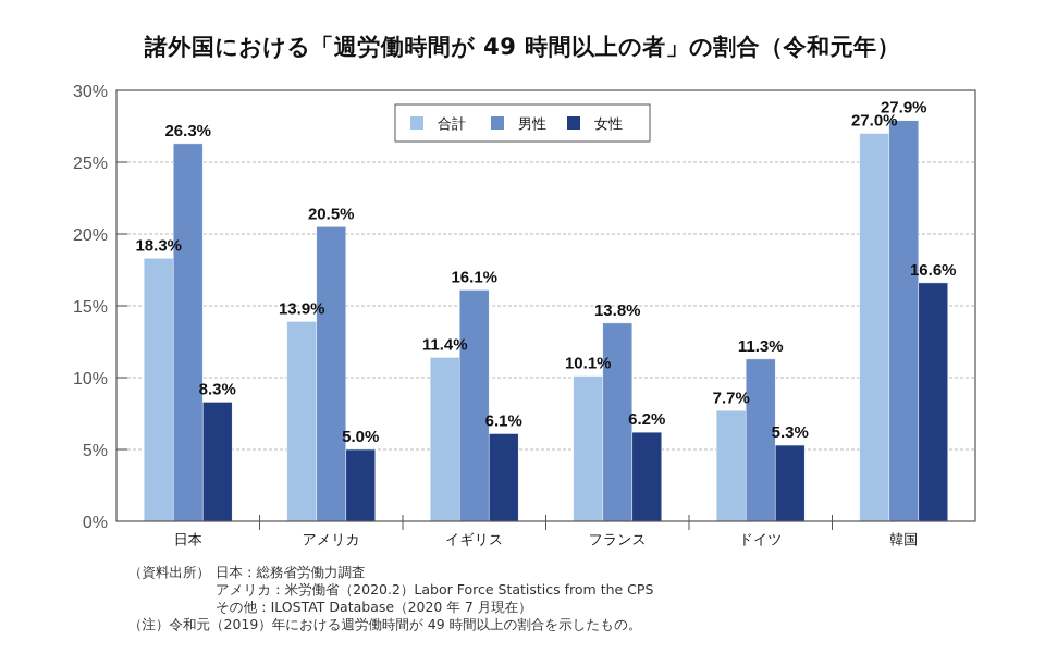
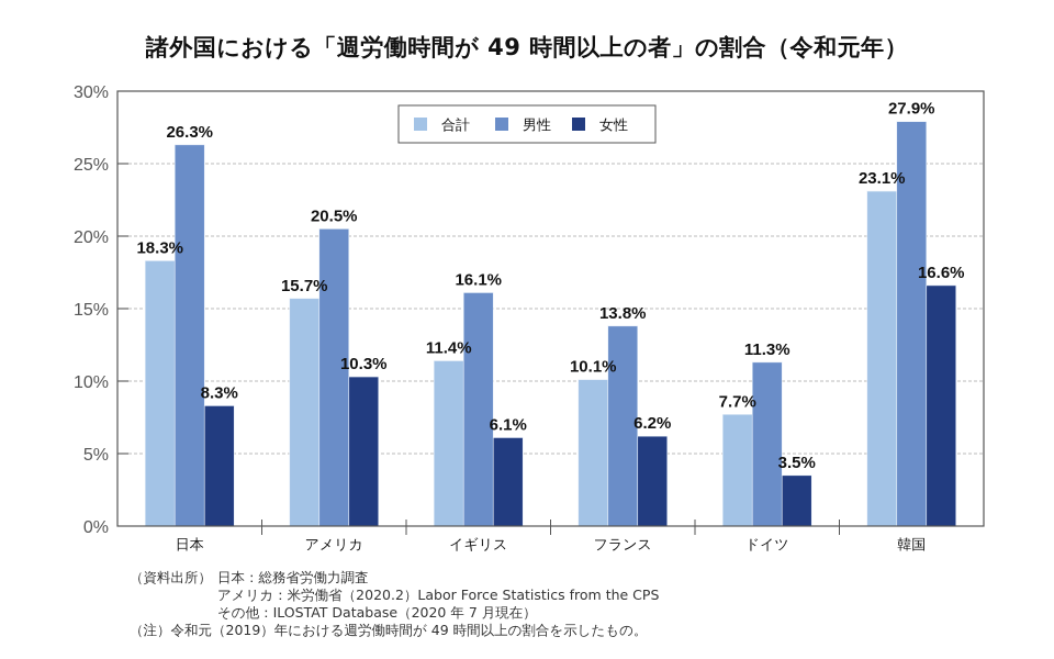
合計/アメリカ: 13.9% -> 15.7%
女性/アメリカ: 5.0% -> 10.3%
女性/ドイツ: 5.3% -> 3.5%
合計/韓国: 27.0% -> 23.1%
